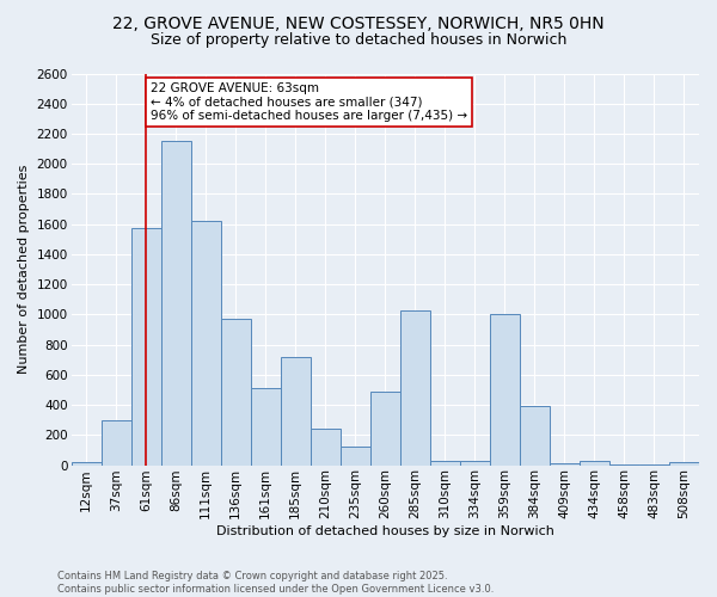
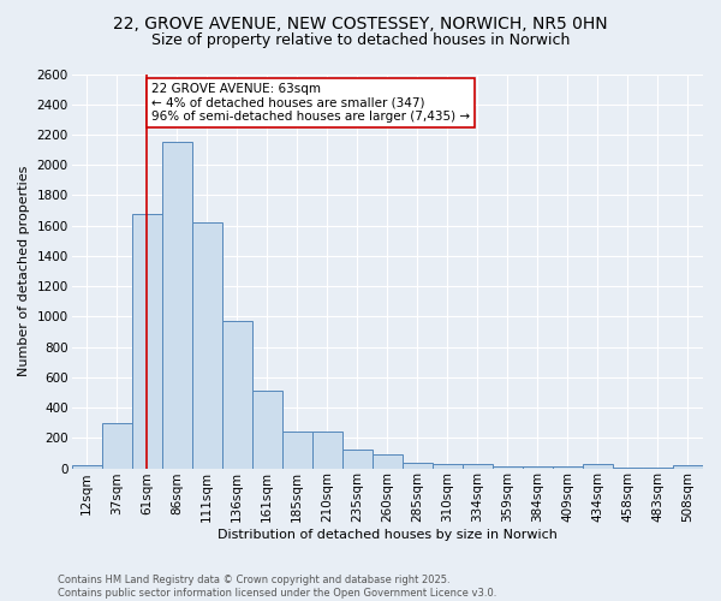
61sqm: 1570 -> 1680
185sqm: 720 -> 240
260sqm: 490 -> 100
285sqm: 1030 -> 40
359sqm: 1000 -> 20
384sqm: 390 -> 20
